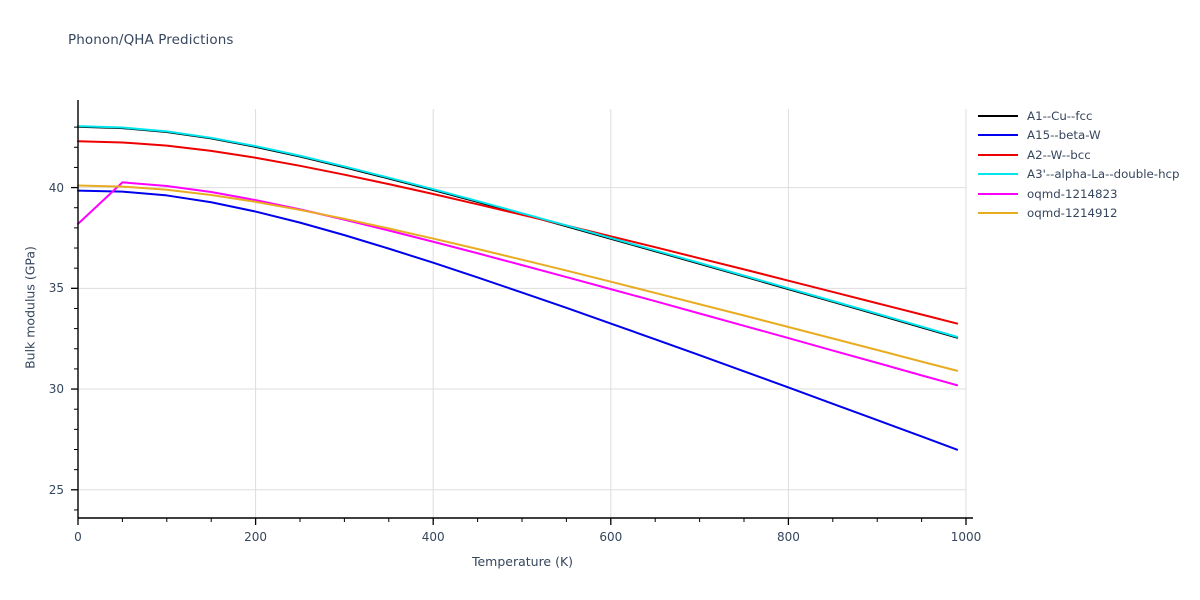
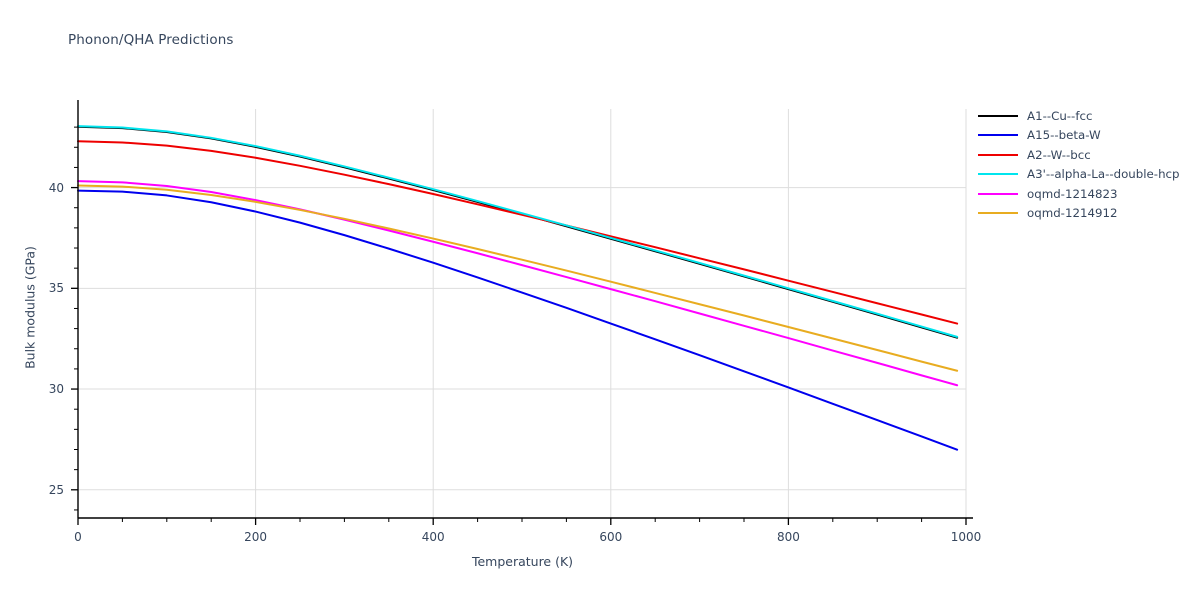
oqmd-1214823/0: 38.2 -> 40.3
